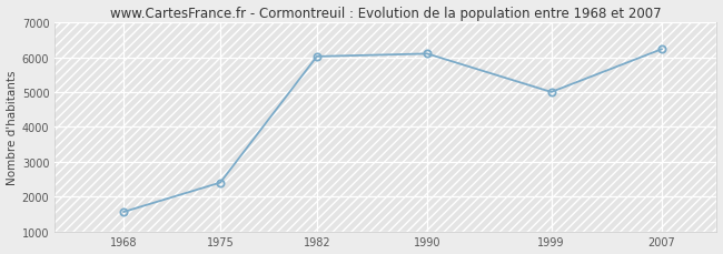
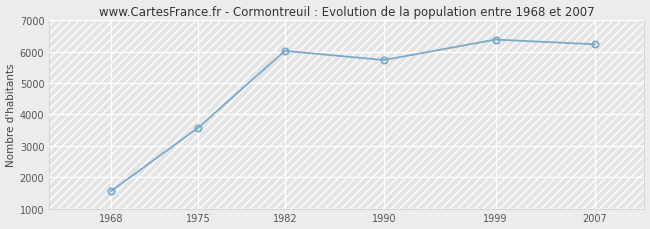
1975: 2400 -> 3570
1990: 6100 -> 5730
1999: 5000 -> 6380
